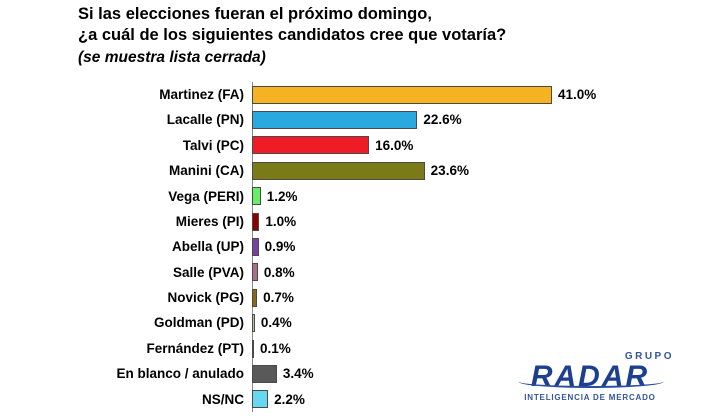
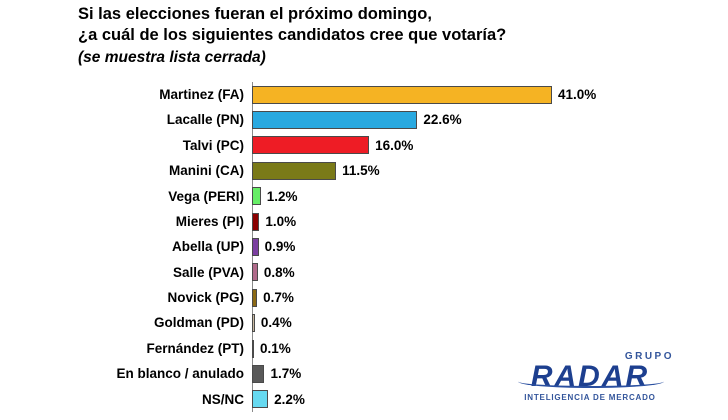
Manini (CA): 23.6% -> 11.5%
En blanco / anulado: 3.4% -> 1.7%
